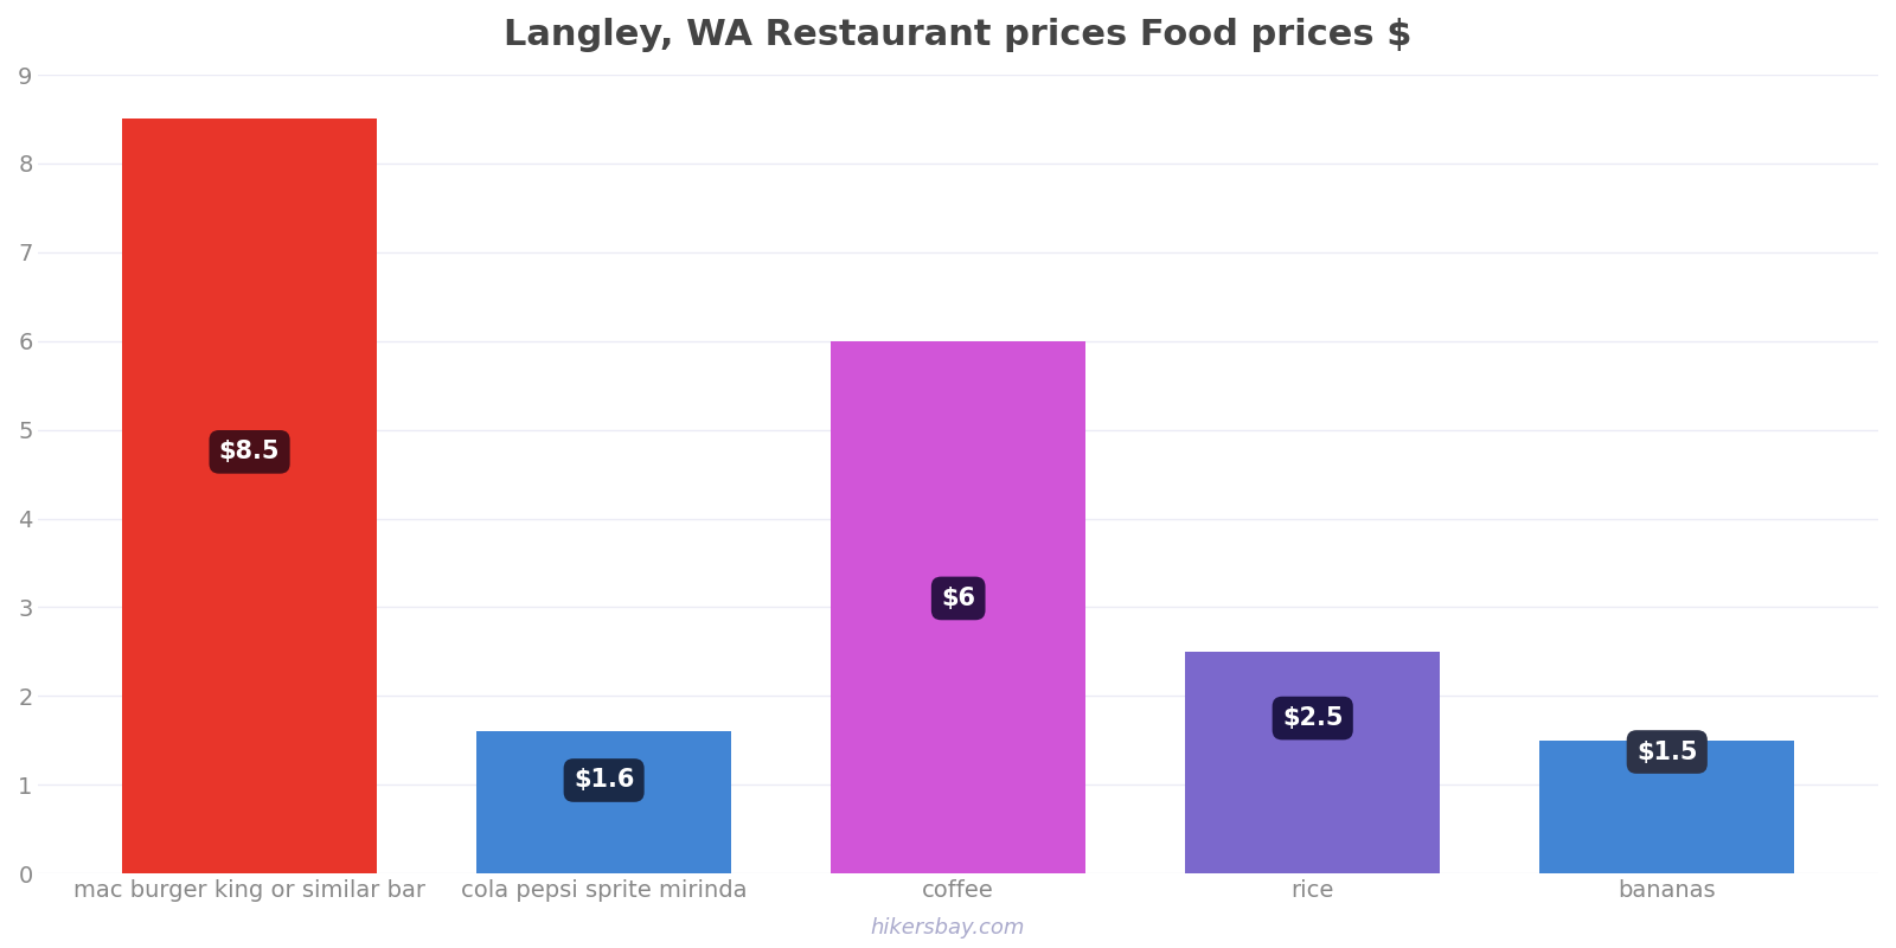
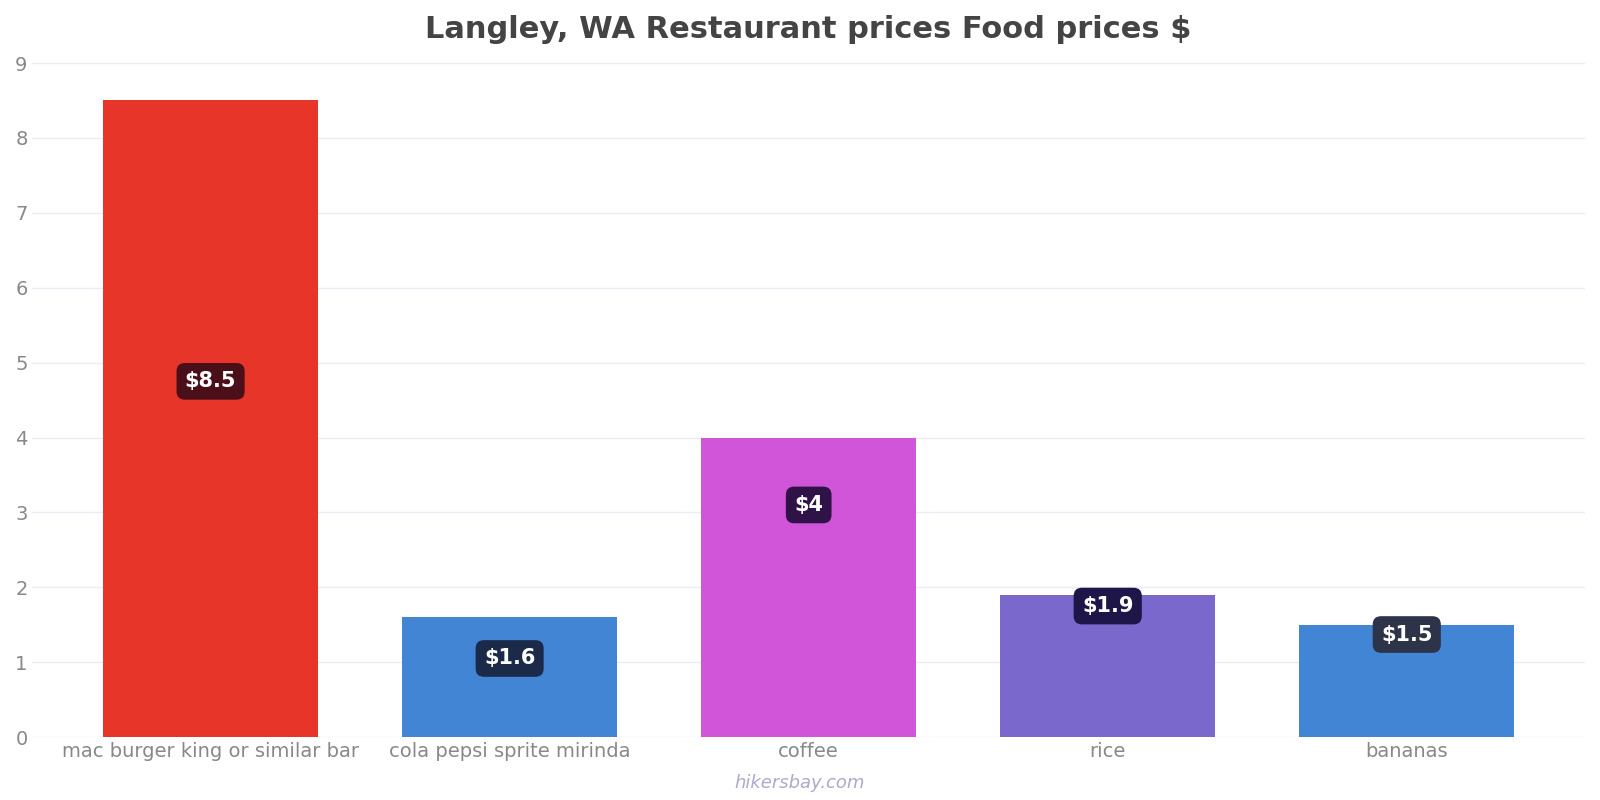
coffee: $6 -> $4
rice: $2.5 -> $1.9
